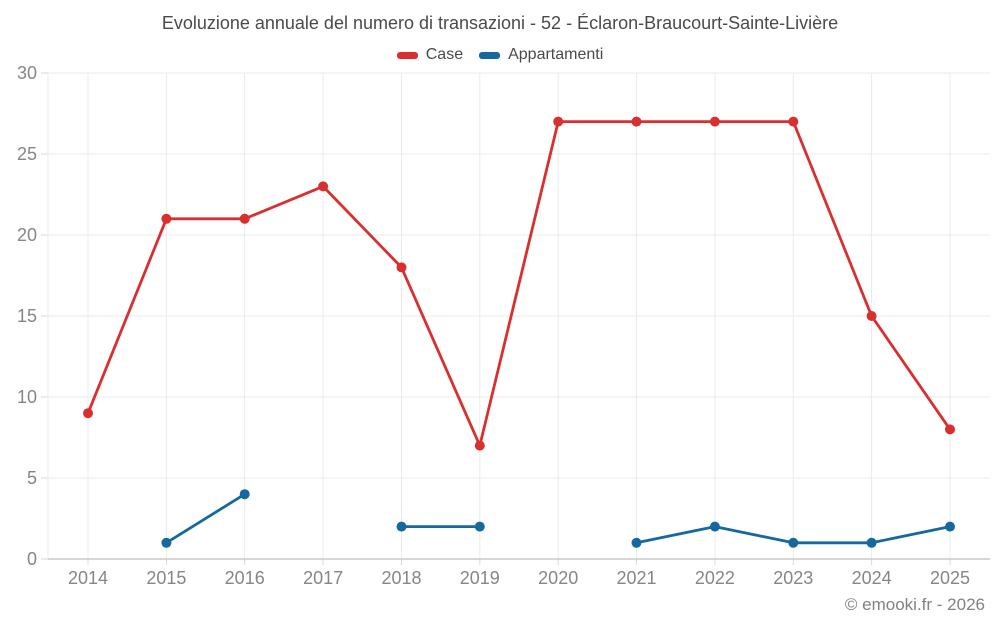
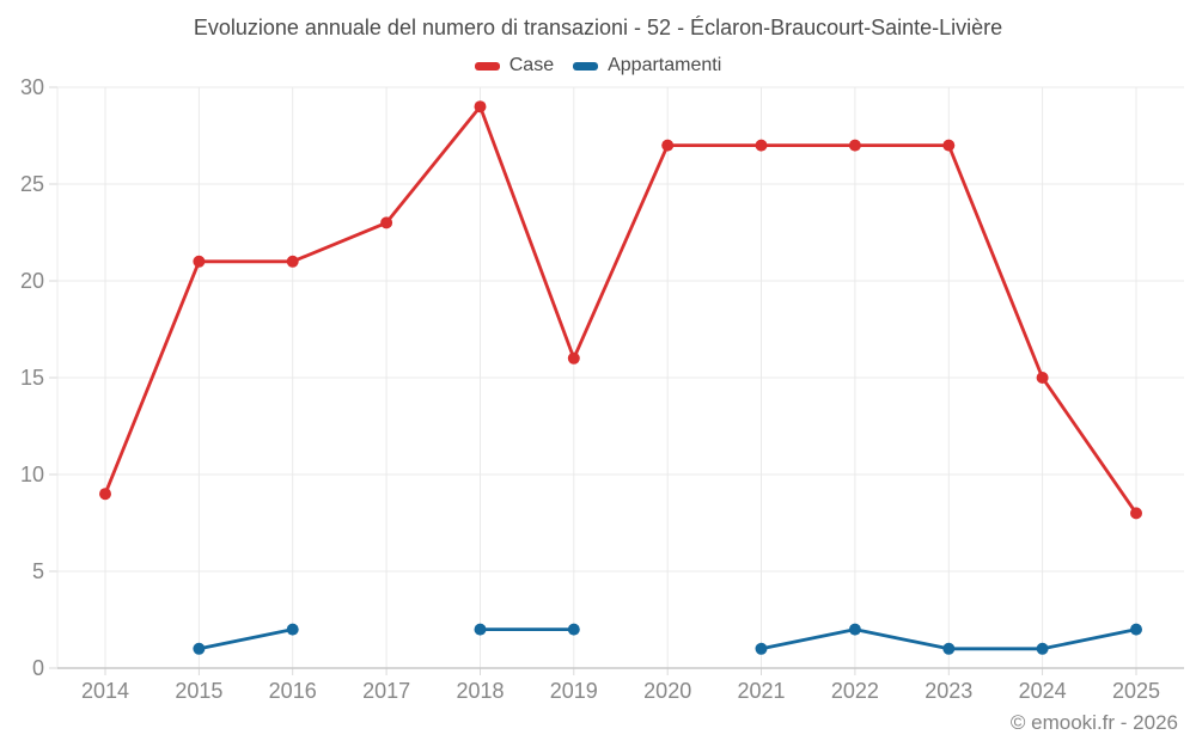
Appartamenti/2016: 4 -> 2
Case/2018: 18 -> 29
Case/2019: 7 -> 16
